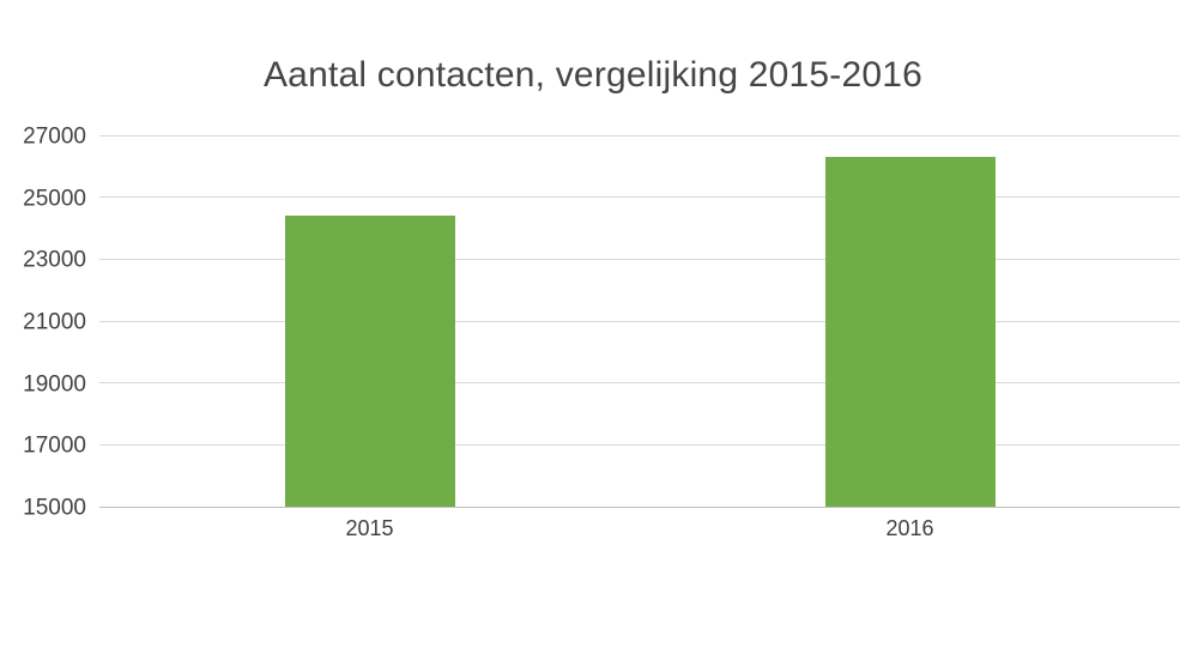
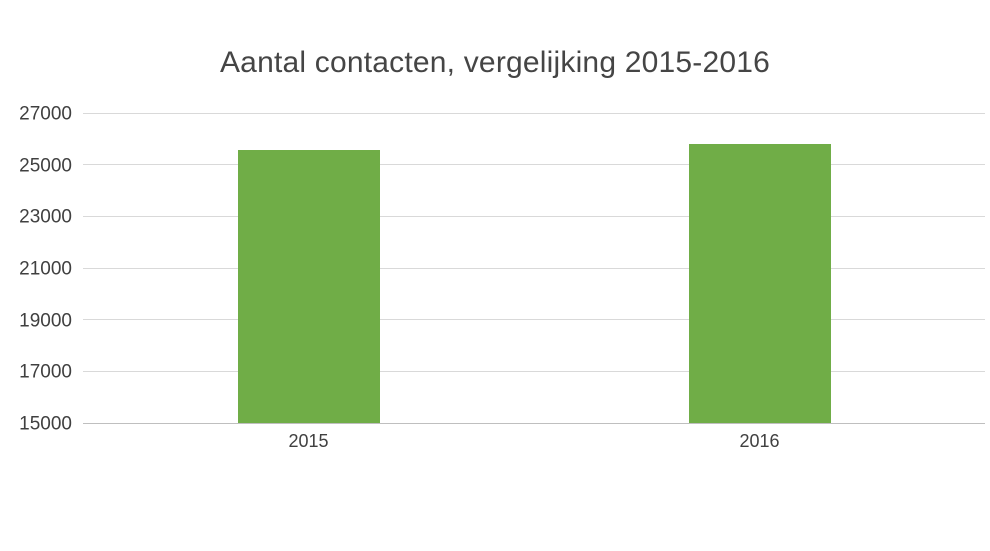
2015: 24400 -> 25600
2016: 26300 -> 25800
